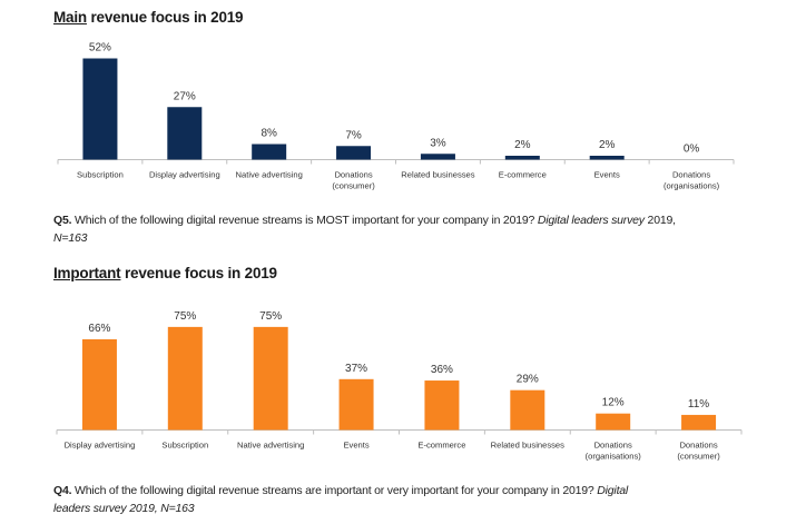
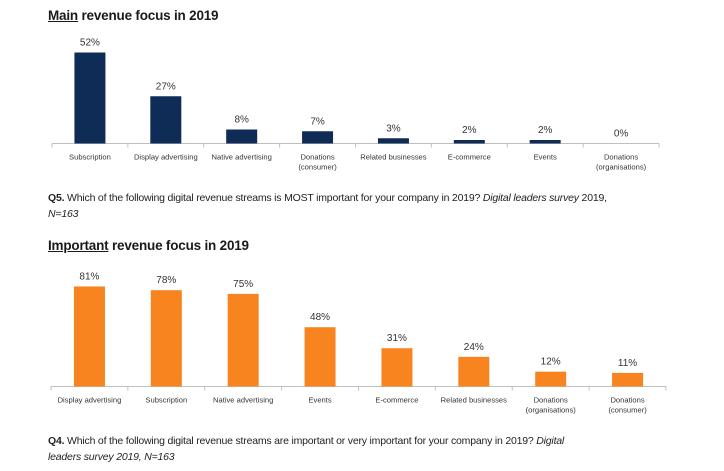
Important revenue focus in 2019/Display advertising: 66% -> 81%
Important revenue focus in 2019/Subscription: 75% -> 78%
Important revenue focus in 2019/Events: 37% -> 48%
Important revenue focus in 2019/E-commerce: 36% -> 31%
Important revenue focus in 2019/Related businesses: 29% -> 24%
